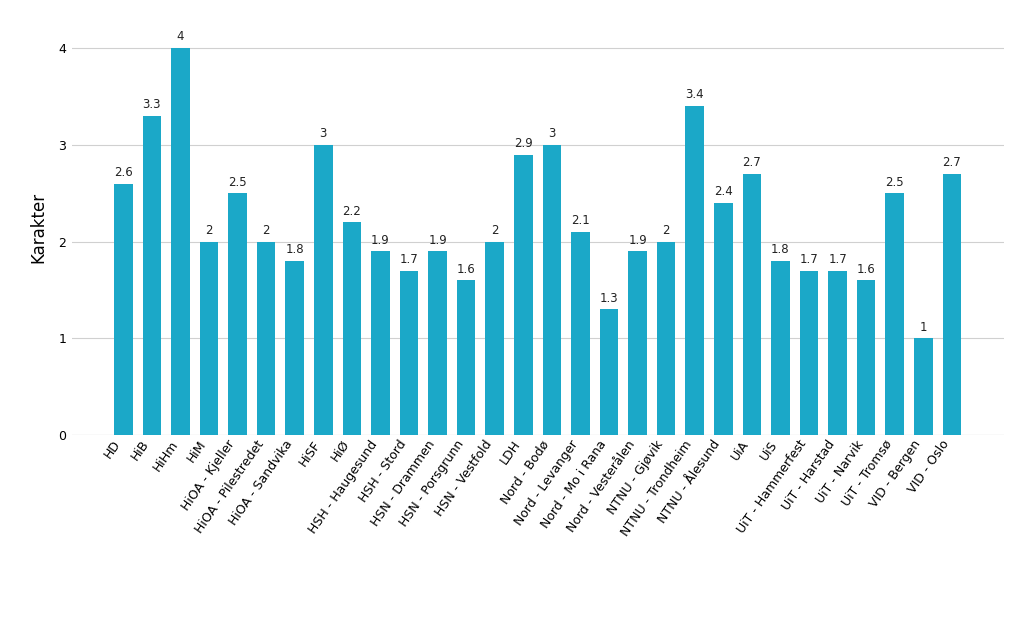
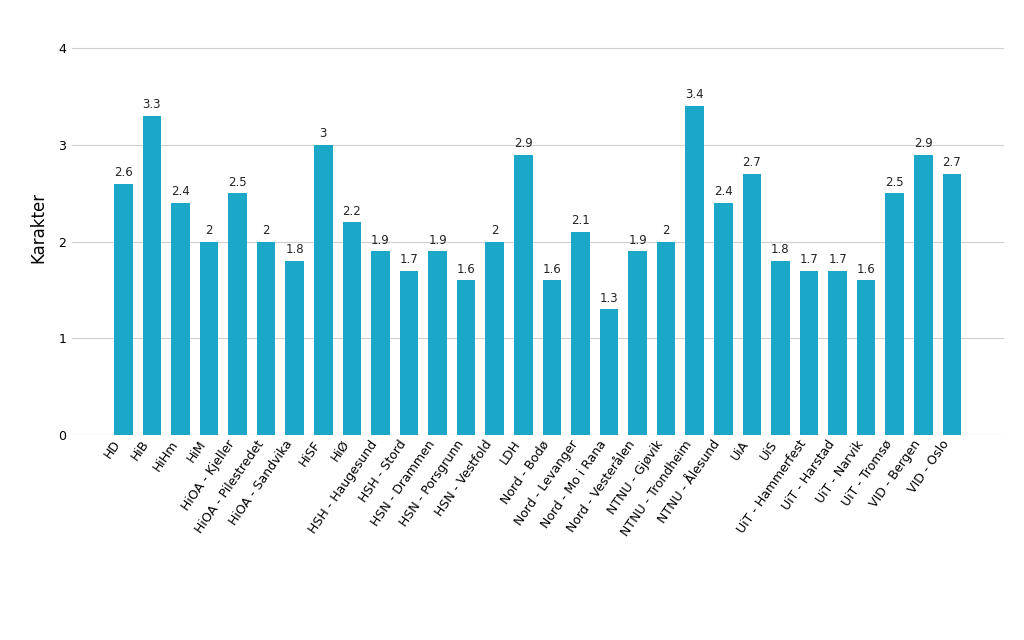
HiHm: 4 -> 2.4
Nord - Bodø: 3 -> 1.6
VID - Bergen: 1 -> 2.9
